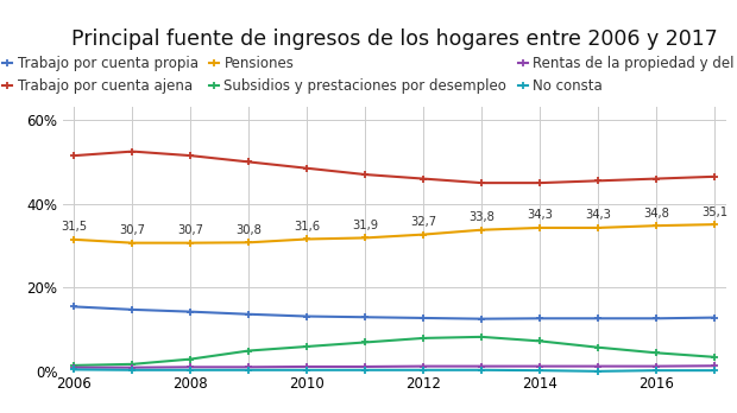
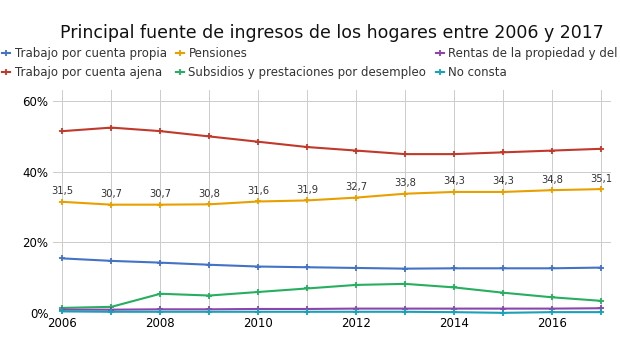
Subsidios y prestaciones por desempleo/2008: 3.0% -> 5.5%
